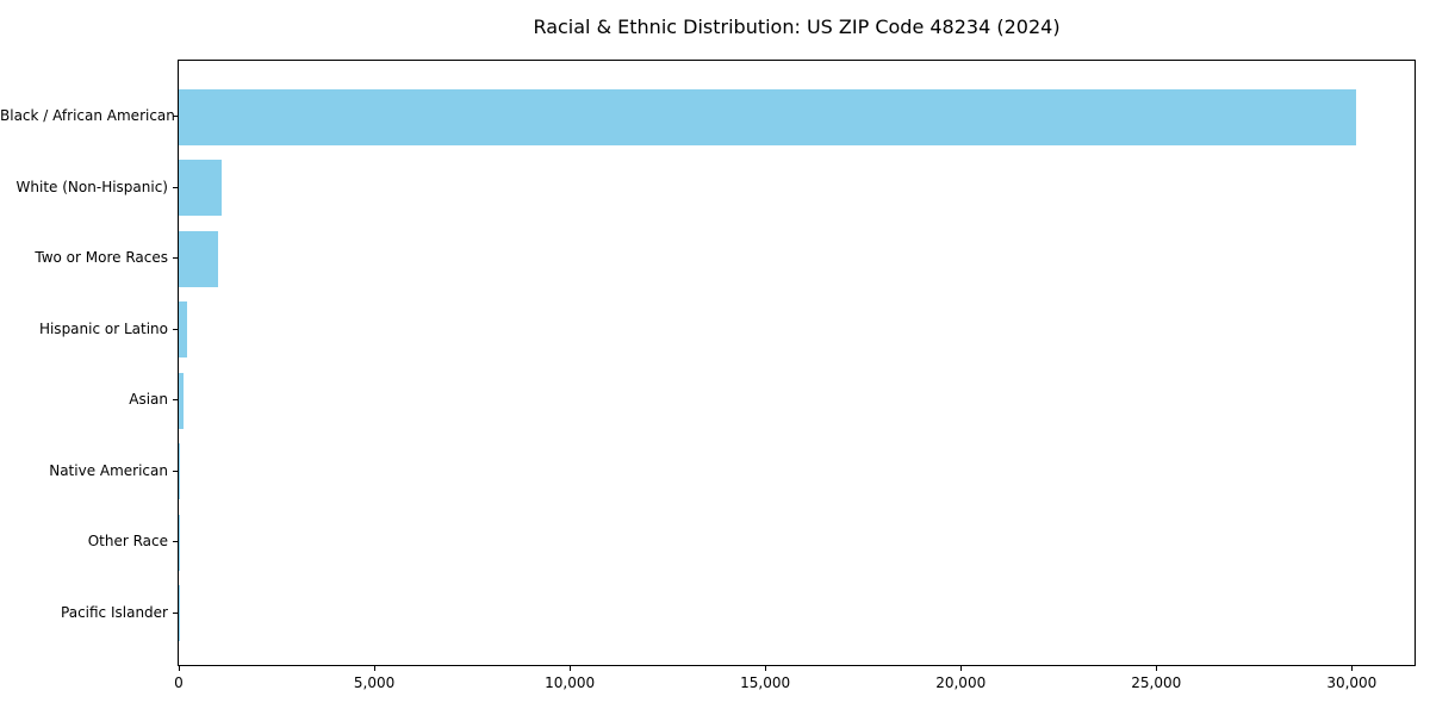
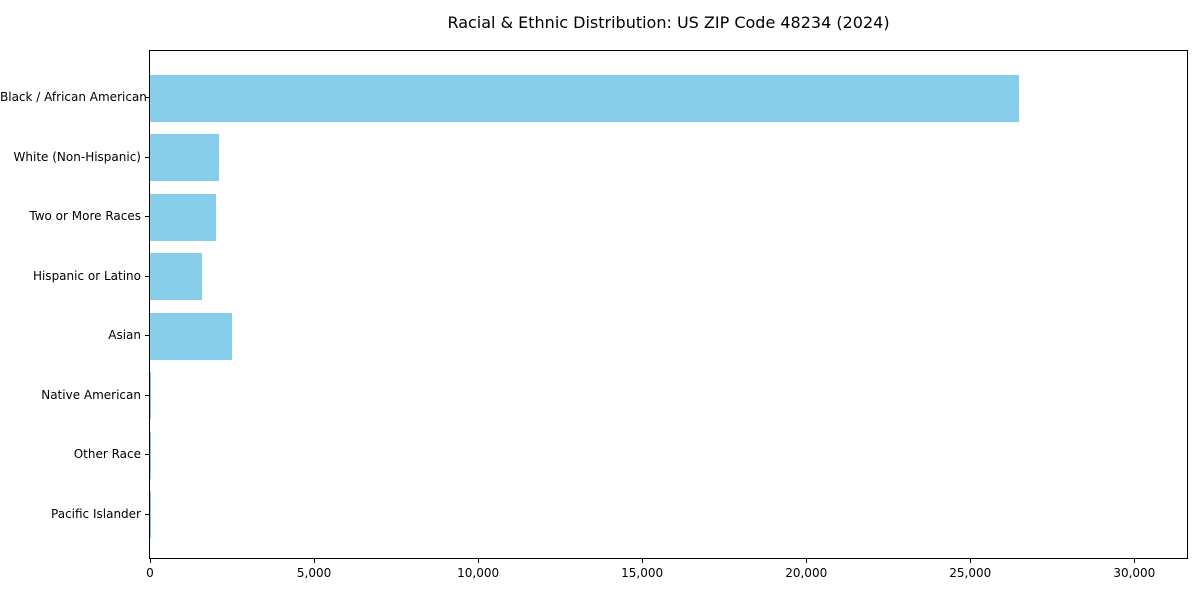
Black / African American: 30100 -> 26500
White (Non-Hispanic): 1100 -> 2100
Two or More Races: 1000 -> 2000
Hispanic or Latino: 200 -> 1600
Asian: 100 -> 2500
